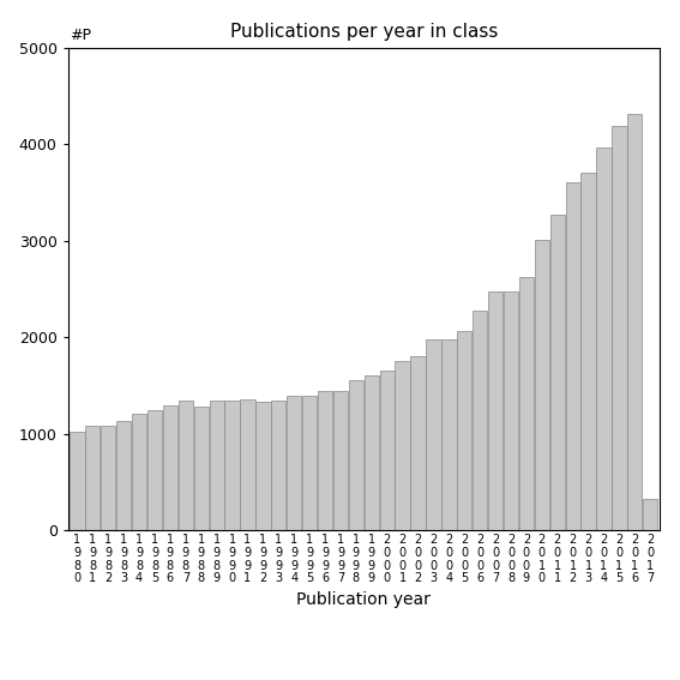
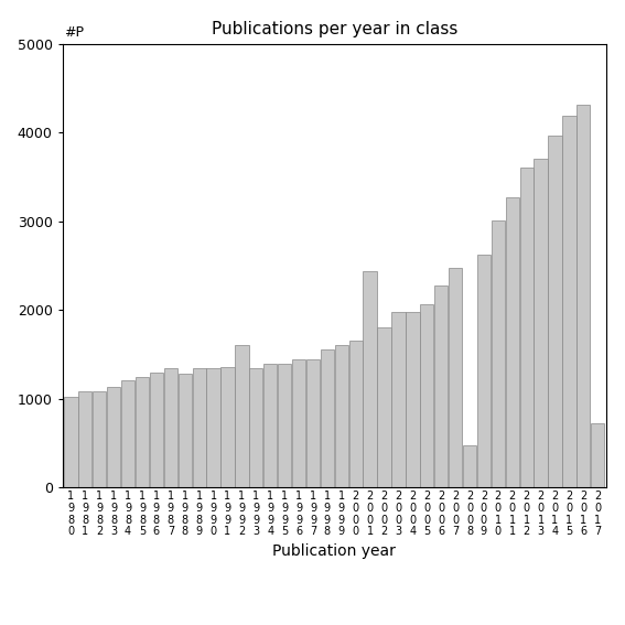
1 9 9 2: 1330 -> 1600
2 0 0 1: 1750 -> 2440
2 0 0 8: 2480 -> 480
2 0 1 7: 330 -> 720
